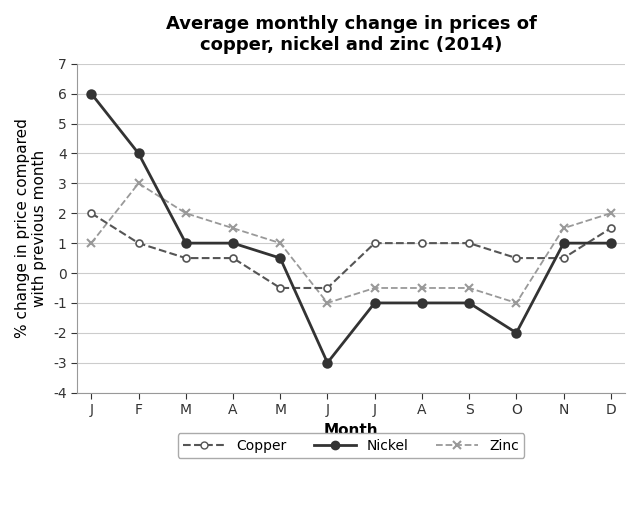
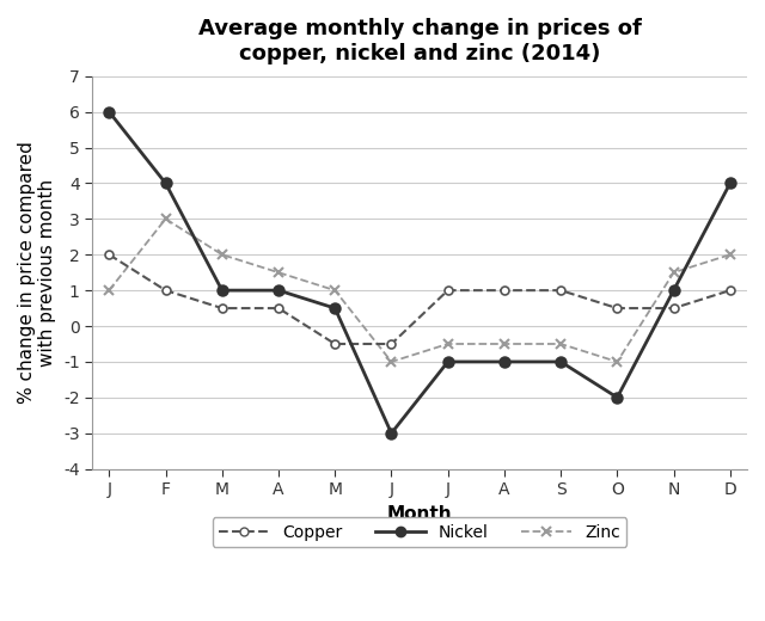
Copper/D: 1.5 -> 1.0
Nickel/D: 1.0 -> 4.0
